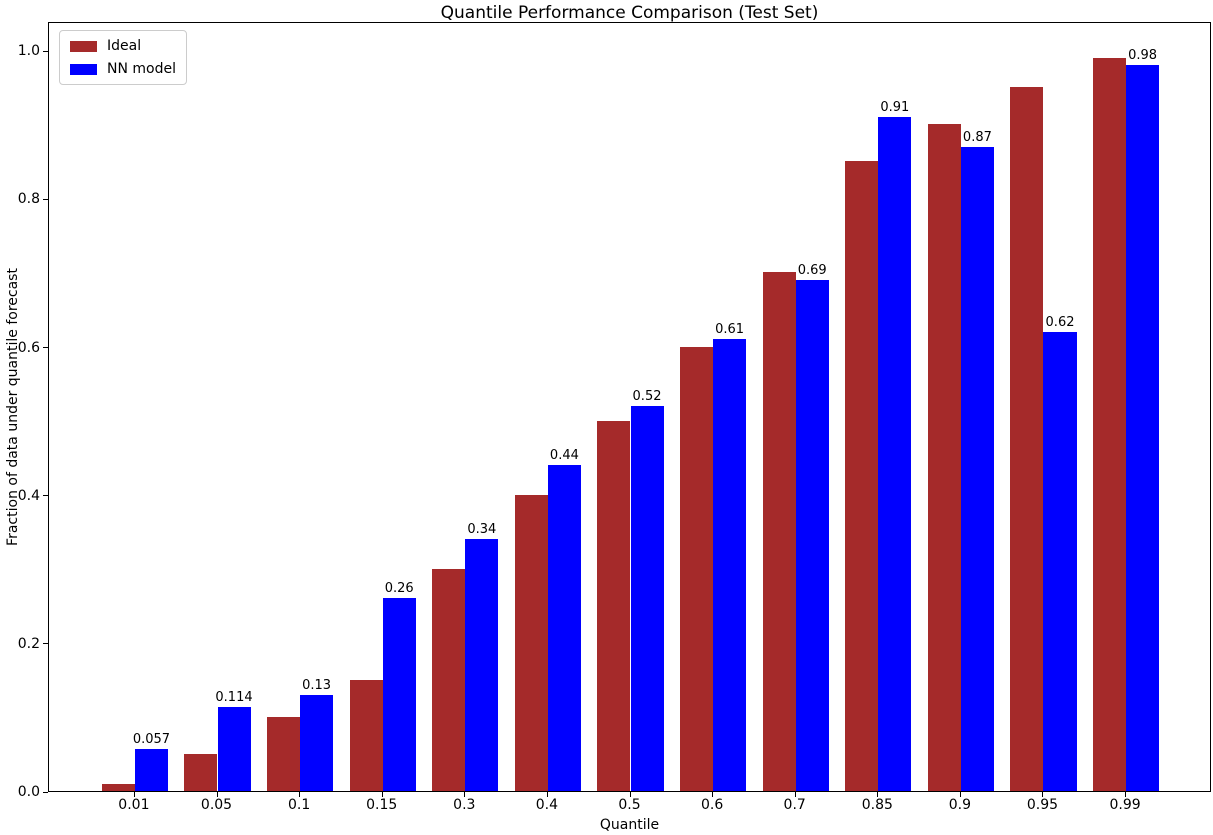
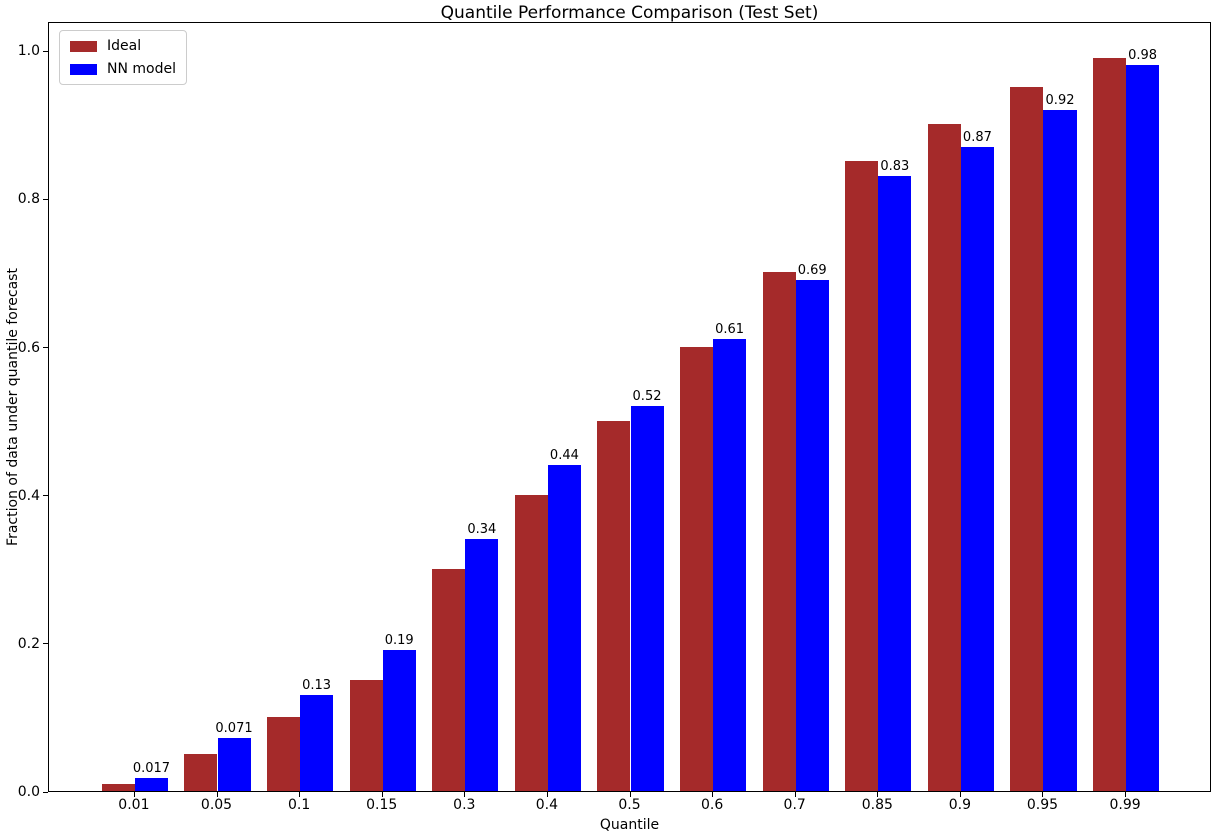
NN model/0.01: 0.057 -> 0.017
NN model/0.05: 0.114 -> 0.071
NN model/0.15: 0.26 -> 0.19
NN model/0.85: 0.91 -> 0.83
NN model/0.95: 0.62 -> 0.92
